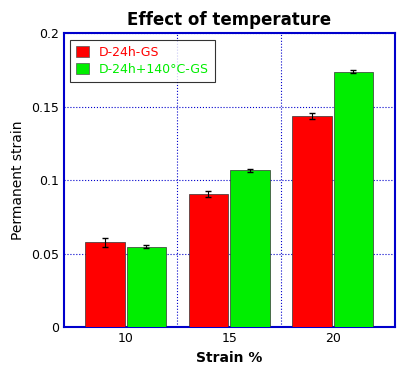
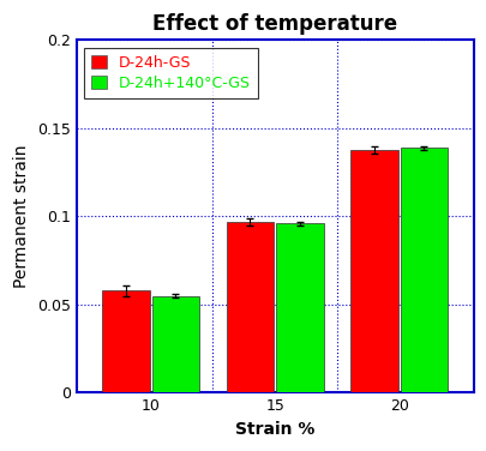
D-24h-GS/15: 0.091 -> 0.097
D-24h+140°C-GS/15: 0.107 -> 0.096
D-24h-GS/20: 0.144 -> 0.138
D-24h+140°C-GS/20: 0.174 -> 0.139
